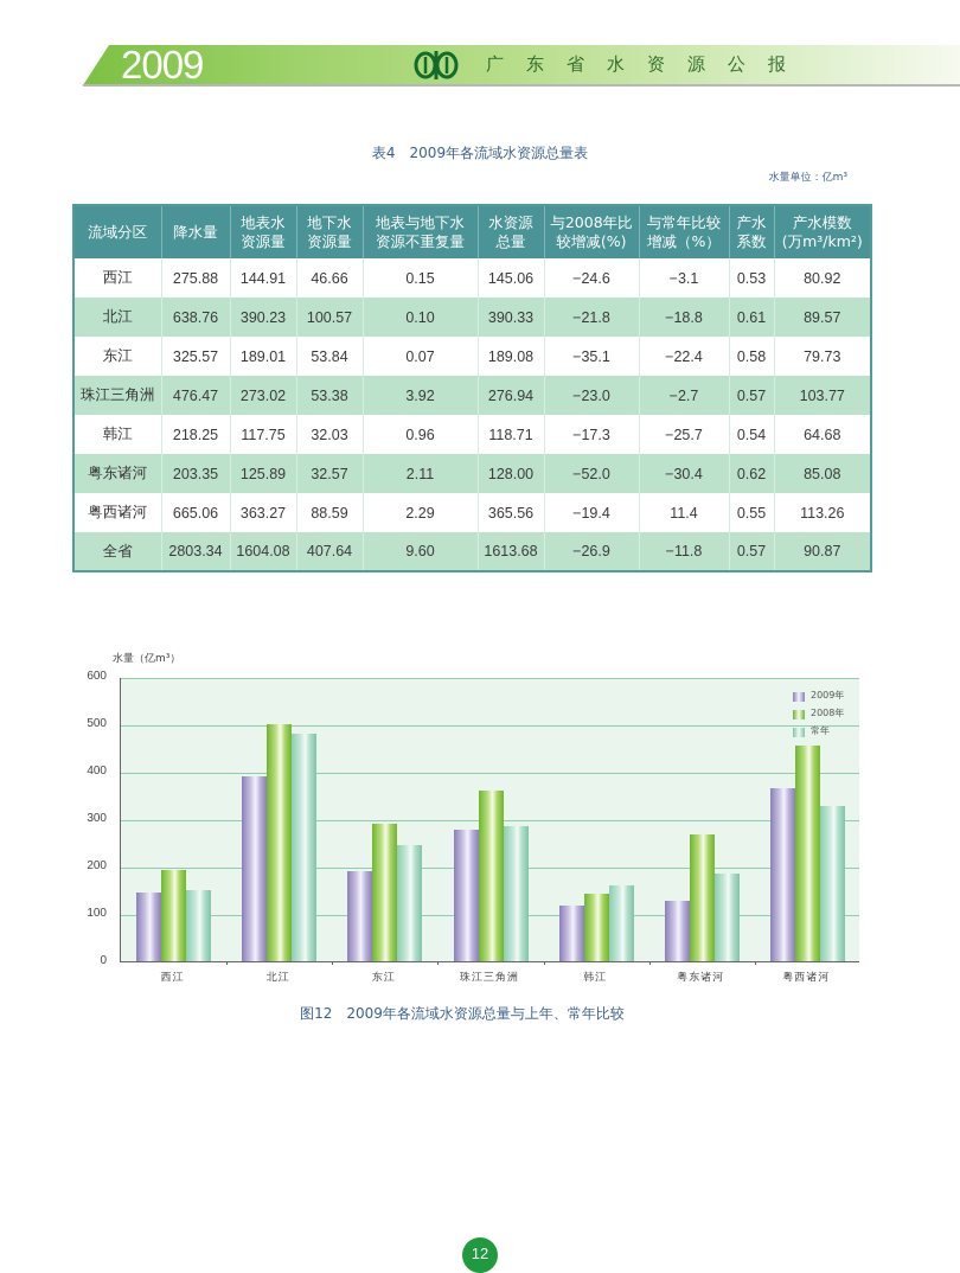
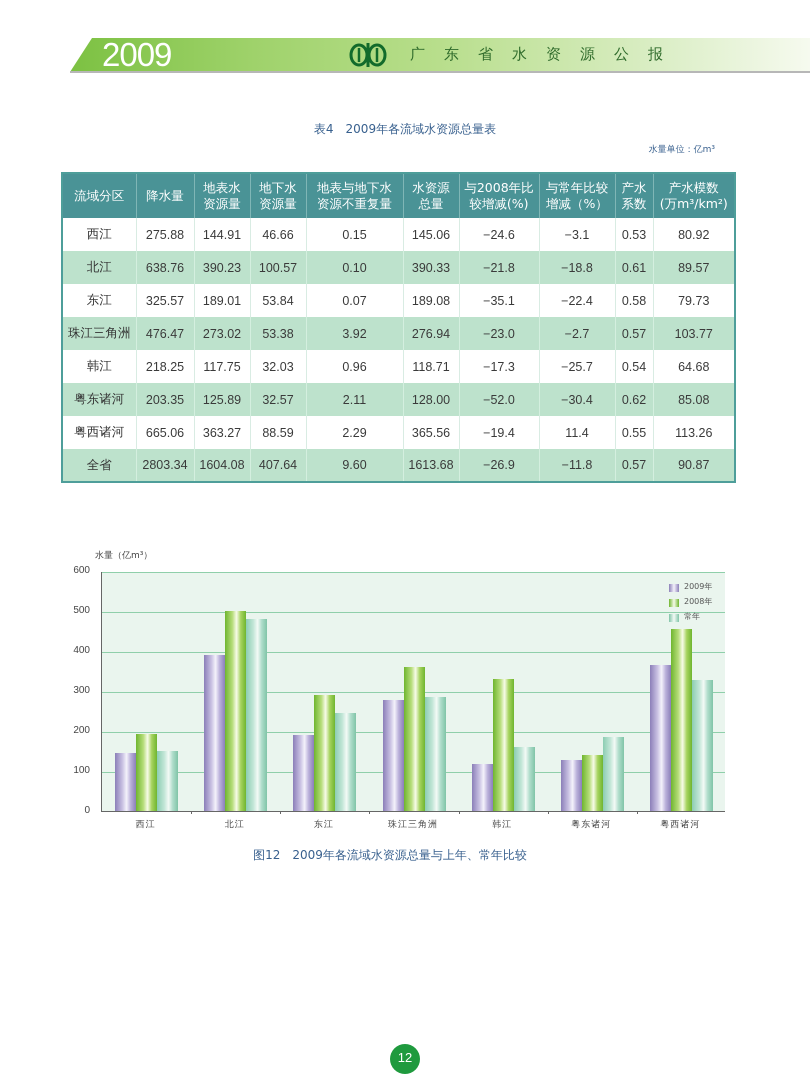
2008年/韩江: 140 -> 330
2008年/粤东诸河: 270 -> 140
